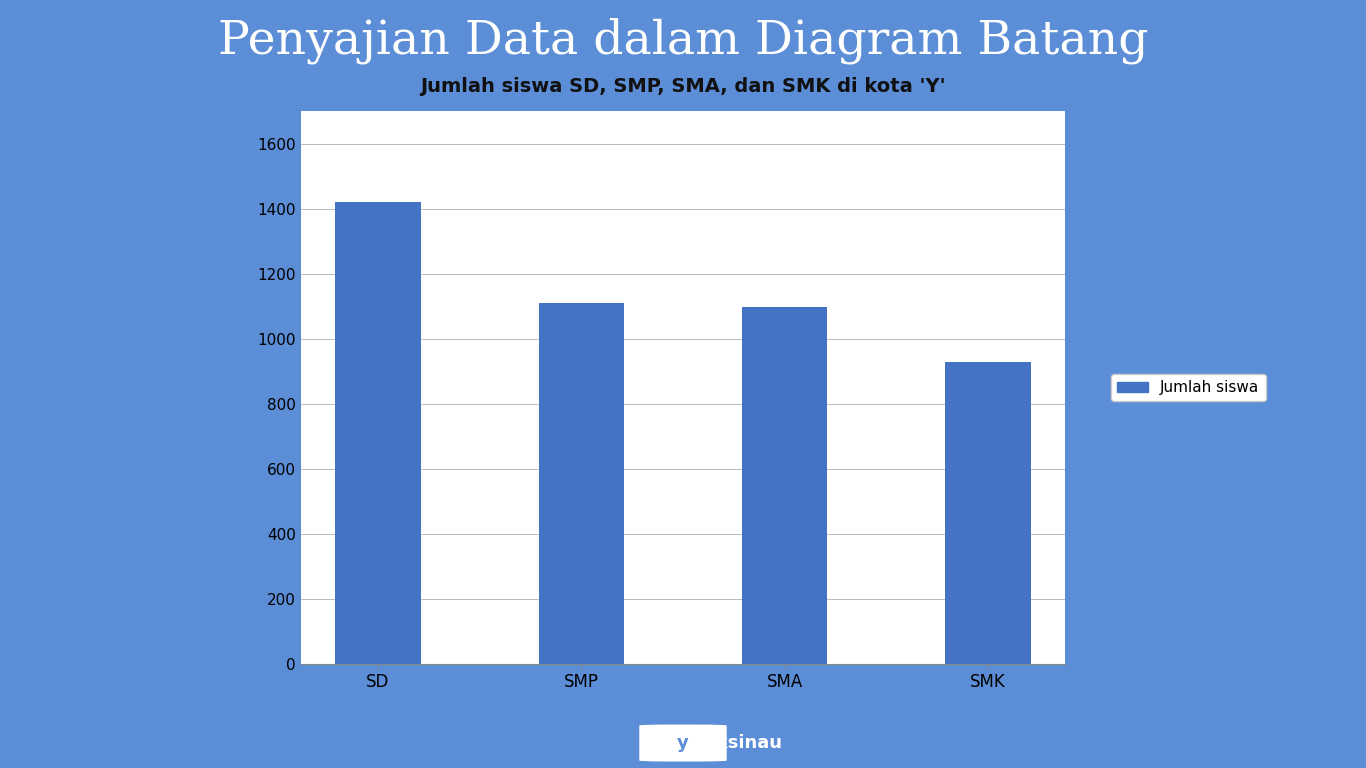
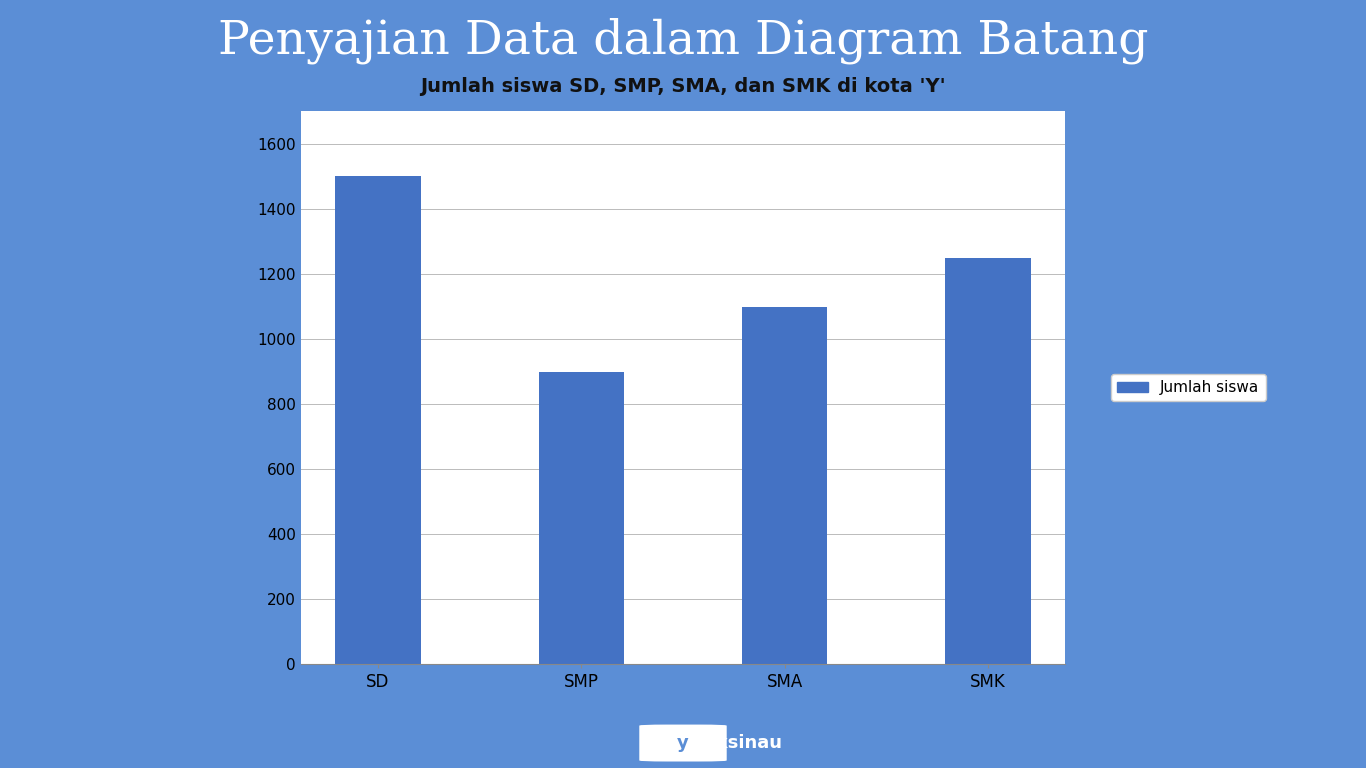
SD: 1420 -> 1500
SMP: 1110 -> 900
SMK: 930 -> 1250
